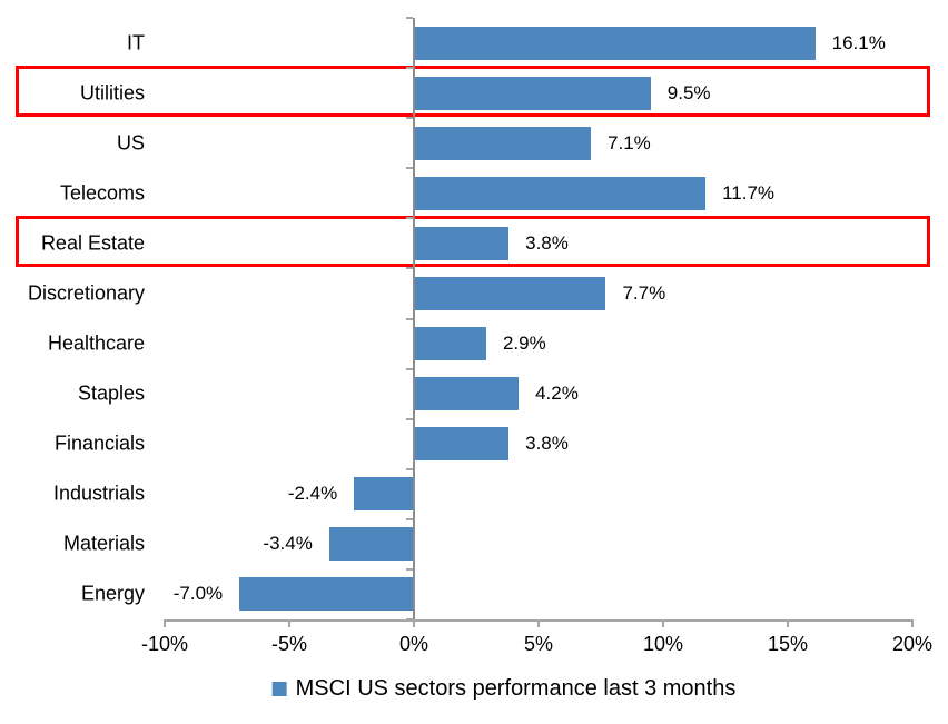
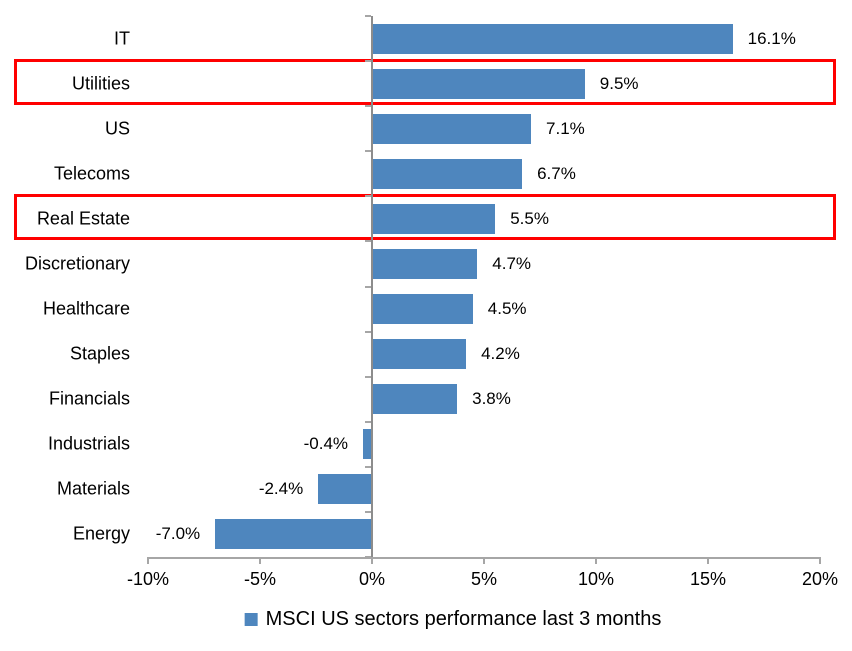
Telecoms: 11.7% -> 6.7%
Real Estate: 3.8% -> 5.5%
Discretionary: 7.7% -> 4.7%
Healthcare: 2.9% -> 4.5%
Industrials: -2.4% -> -0.4%
Materials: -3.4% -> -2.4%
